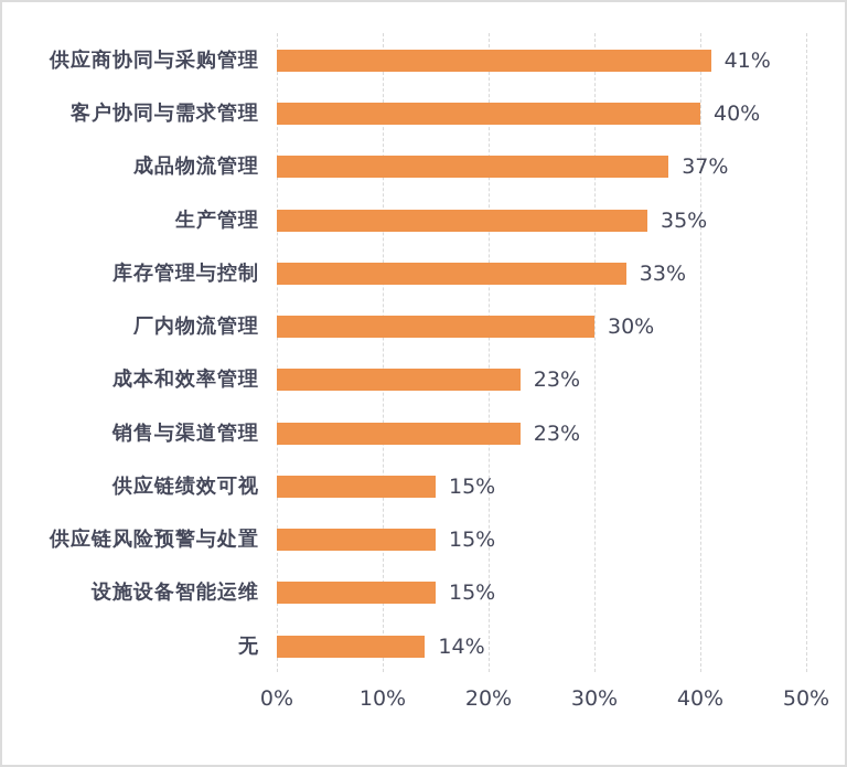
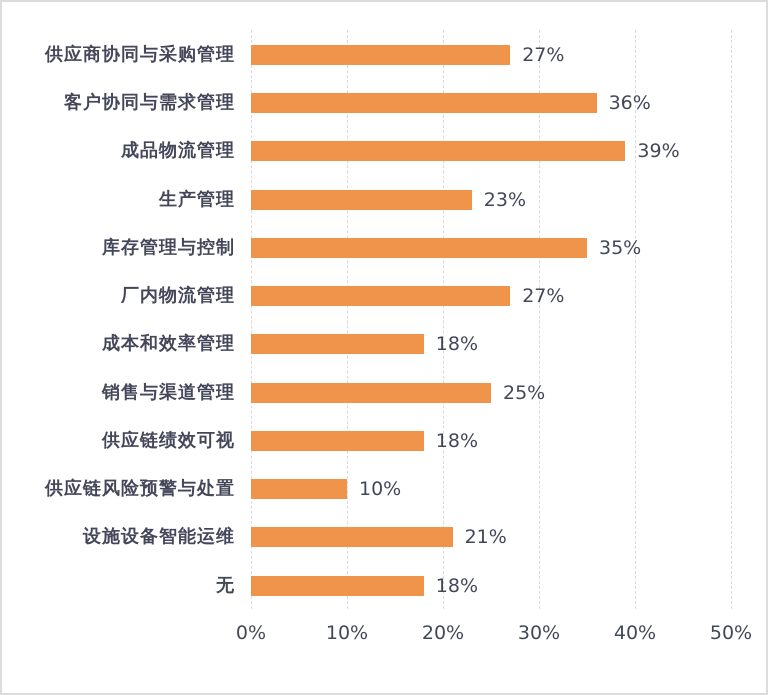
供应商协同与采购管理: 41% -> 27%
客户协同与需求管理: 40% -> 36%
成品物流管理: 37% -> 39%
生产管理: 35% -> 23%
库存管理与控制: 33% -> 35%
厂内物流管理: 30% -> 27%
成本和效率管理: 23% -> 18%
销售与渠道管理: 23% -> 25%
供应链绩效可视: 15% -> 18%
供应链风险预警与处置: 15% -> 10%
设施设备智能运维: 15% -> 21%
无: 14% -> 18%
